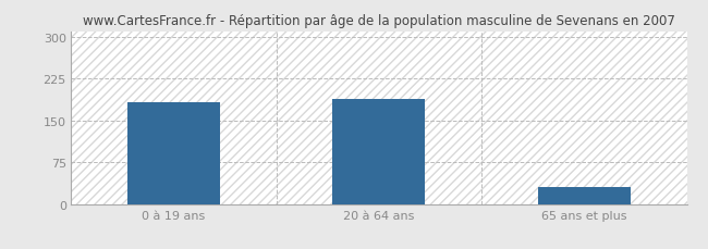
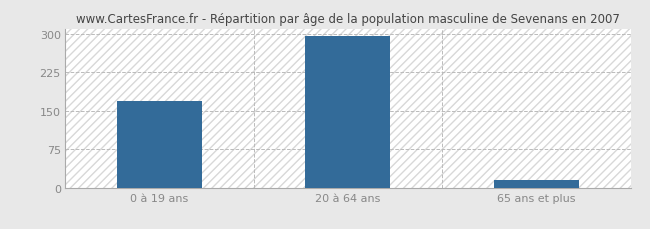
0 à 19 ans: 182 -> 170
20 à 64 ans: 188 -> 296
65 ans et plus: 30 -> 15
